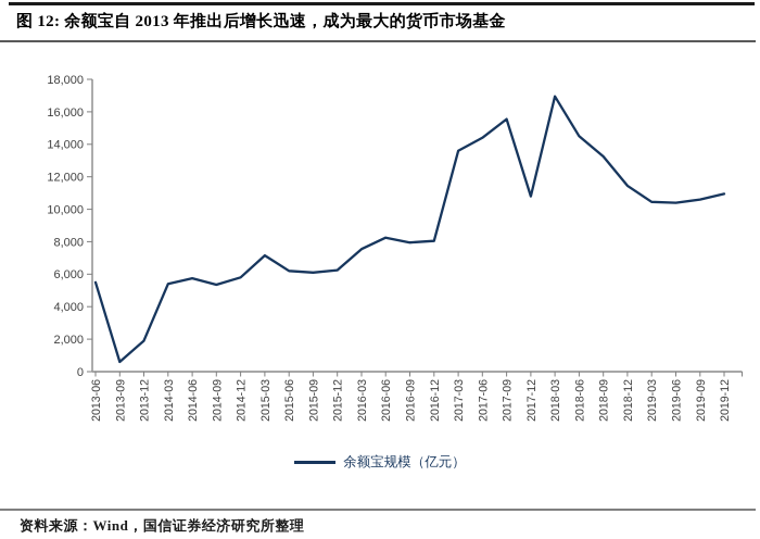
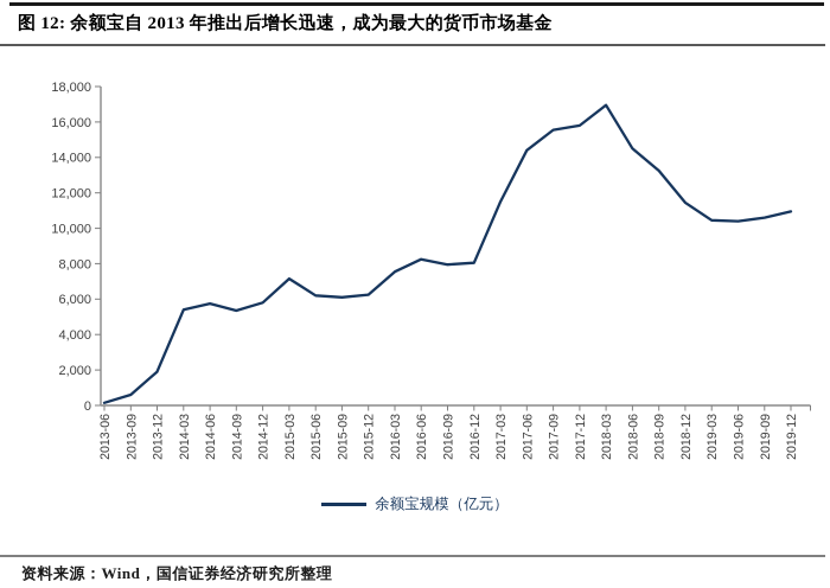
2013-06: 5500 -> 200
2017-03: 13600 -> 11500
2017-12: 10800 -> 15800
